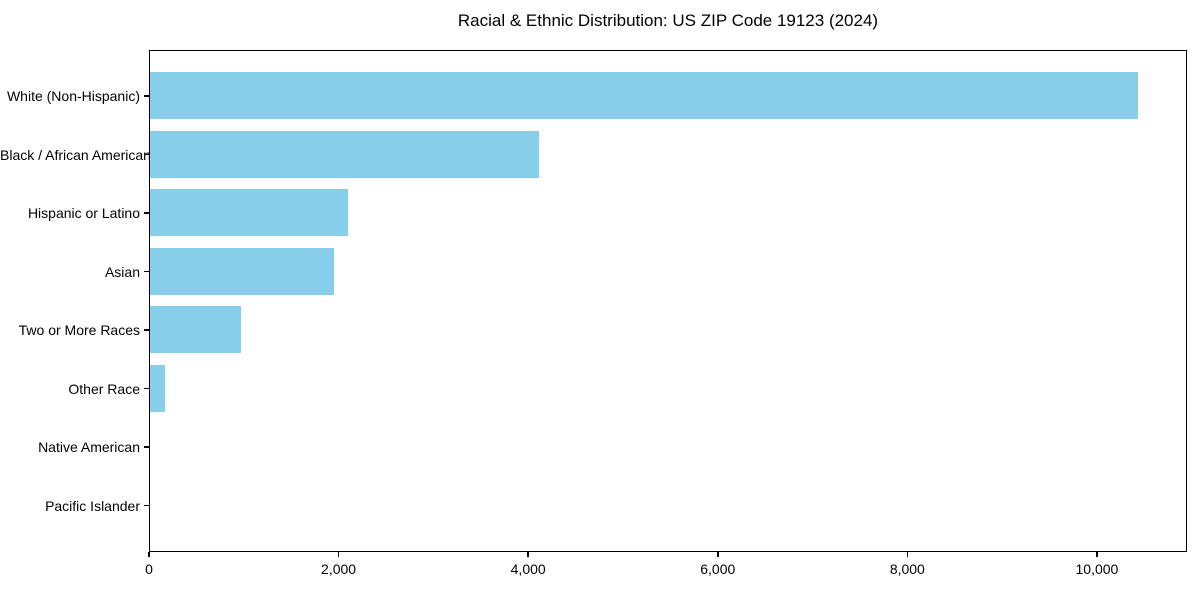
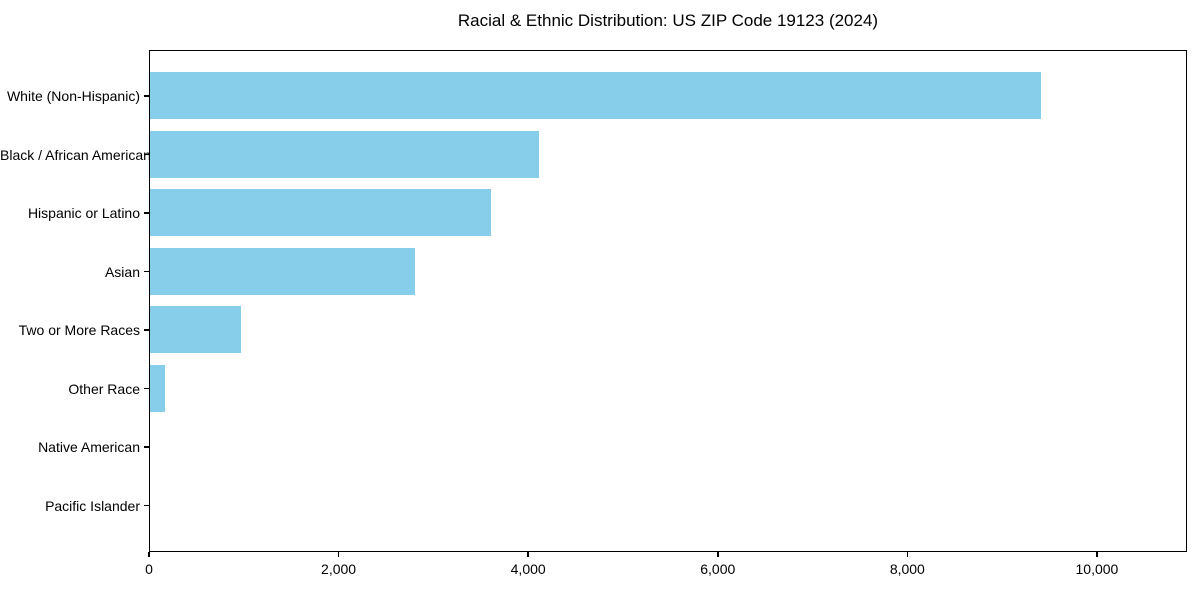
White (Non-Hispanic): 10400 -> 9400
Hispanic or Latino: 2100 -> 3600
Asian: 1900 -> 2800
